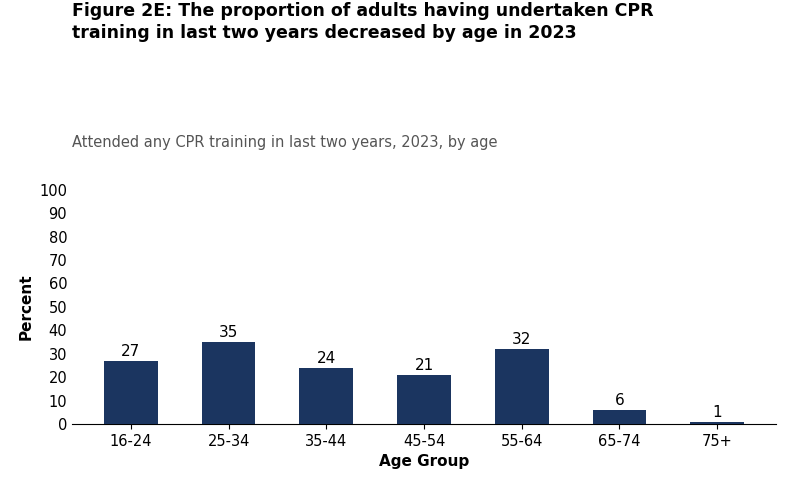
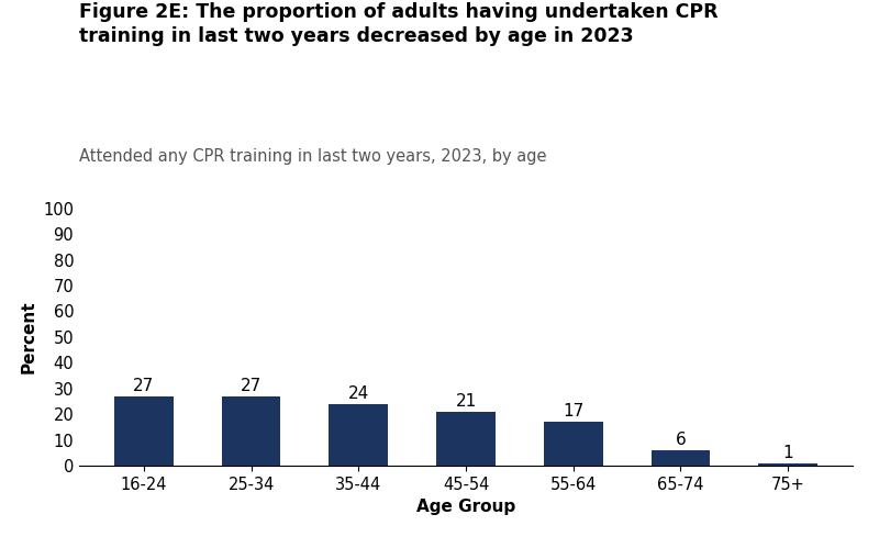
25-34: 35 -> 27
55-64: 32 -> 17
